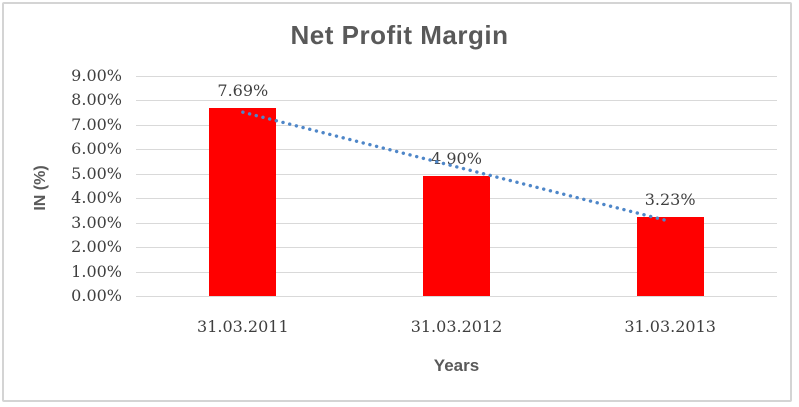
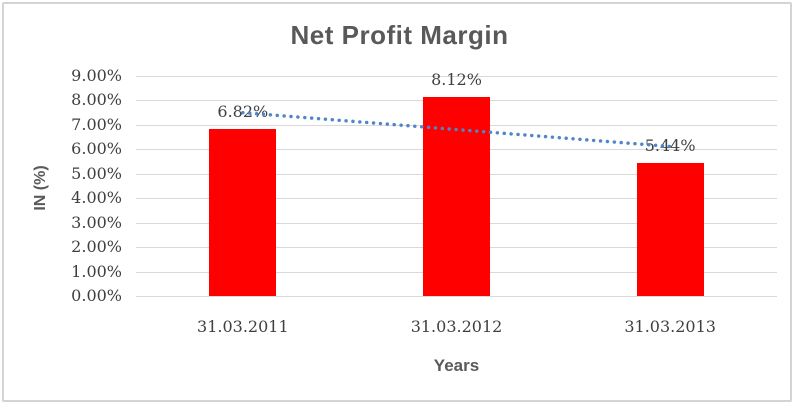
31.03.2011: 7.69% -> 6.82%
31.03.2012: 4.90% -> 8.12%
31.03.2013: 3.23% -> 5.44%
